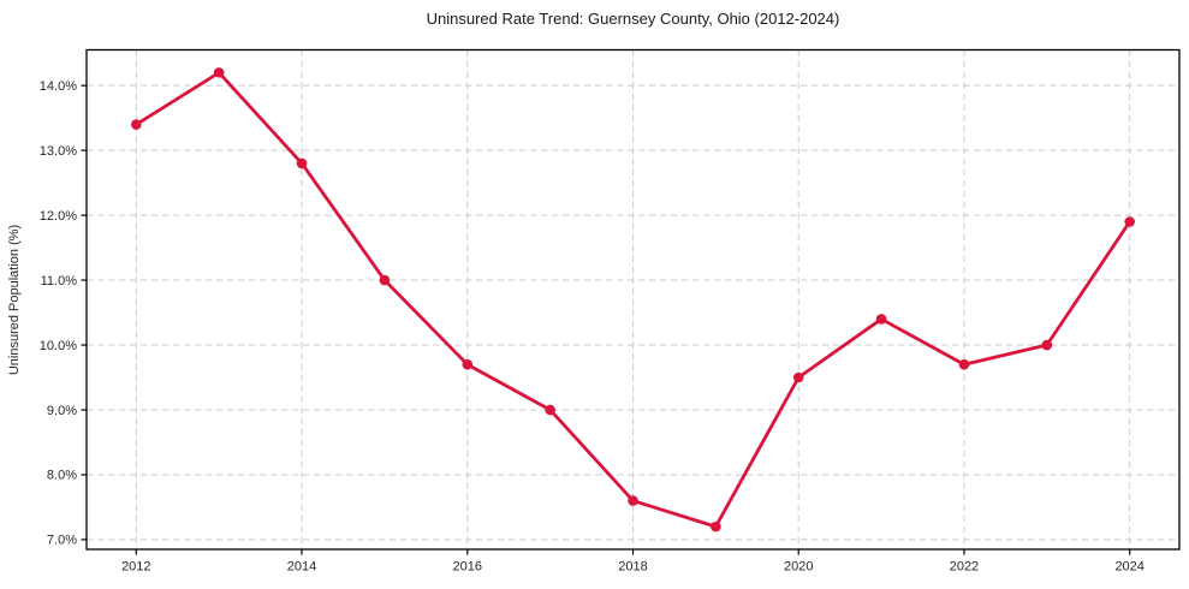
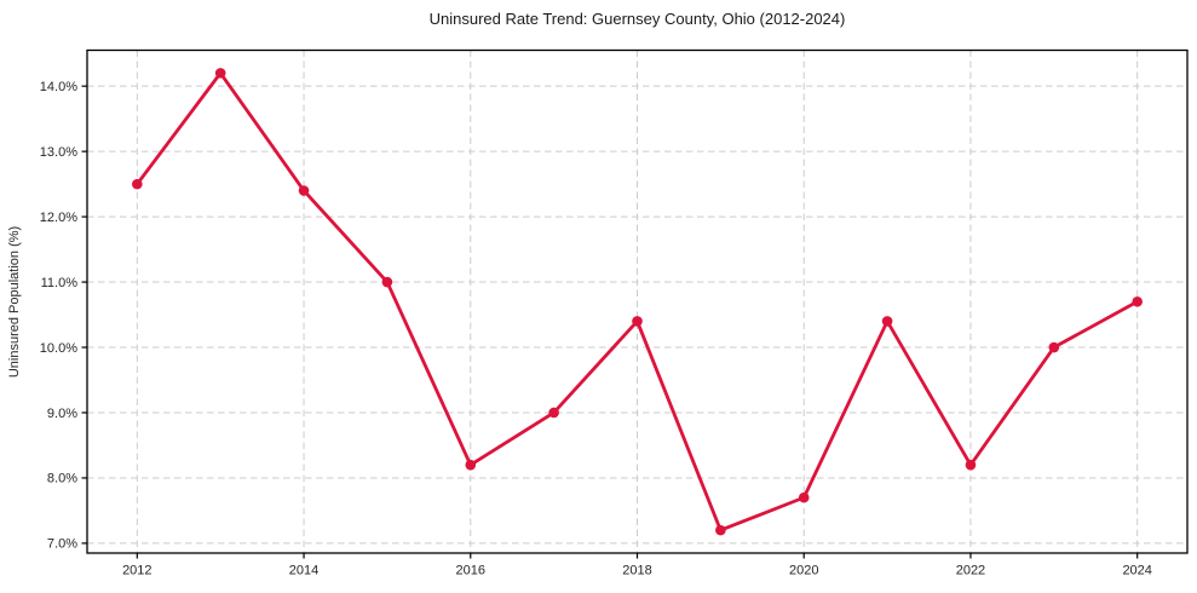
2012: 13.4% -> 12.5%
2014: 12.8% -> 12.4%
2016: 9.7% -> 8.2%
2018: 7.6% -> 10.4%
2020: 9.5% -> 7.7%
2022: 9.7% -> 8.2%
2024: 11.9% -> 10.7%
